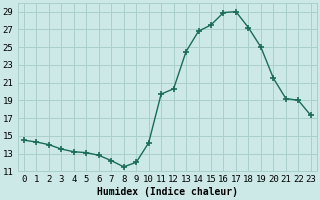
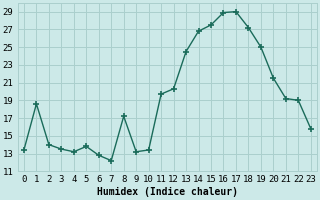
0: 14.5 -> 13.4
1: 14.3 -> 18.6
5: 13.1 -> 13.8
8: 11.5 -> 17.2
9: 12.0 -> 13.2
10: 14.2 -> 13.4
23: 17.3 -> 15.8
